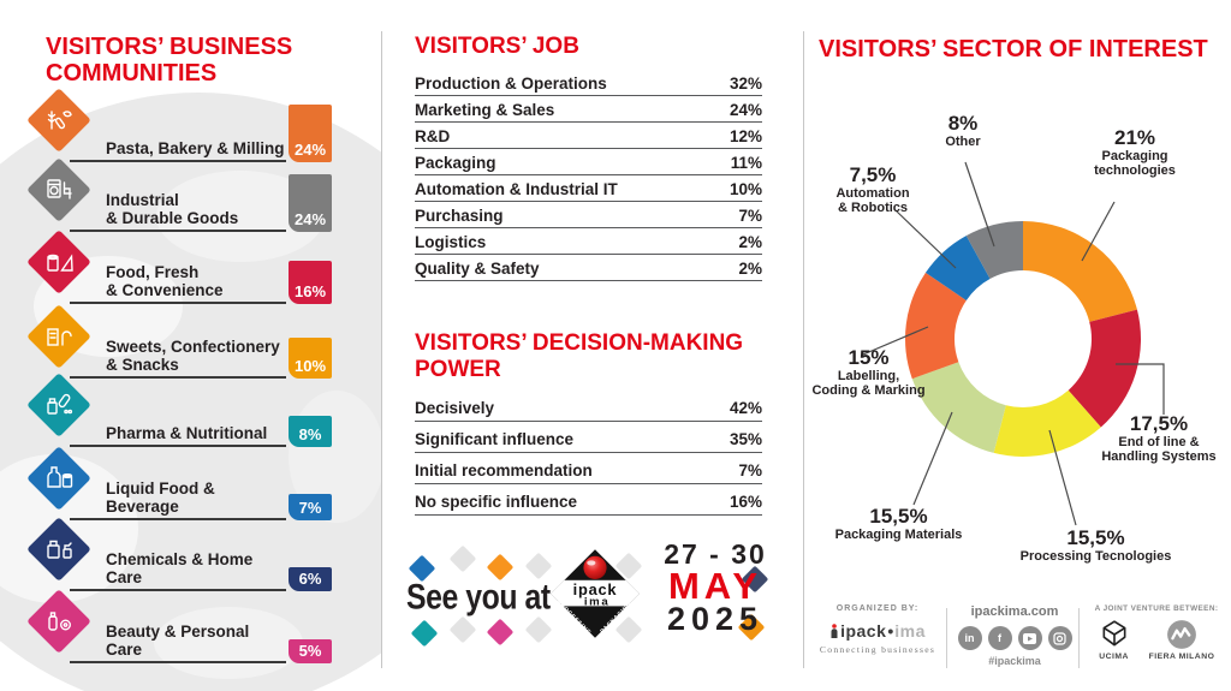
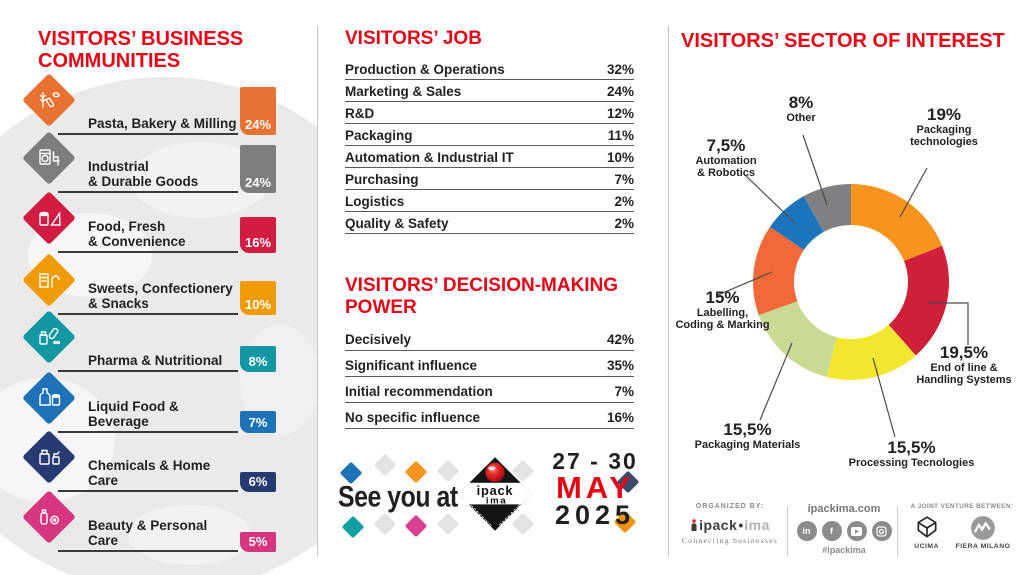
VISITORS’ SECTOR OF INTEREST/Packaging technologies: 21% -> 19%
VISITORS’ SECTOR OF INTEREST/End of line & Handling Systems: 17,5% -> 19,5%
